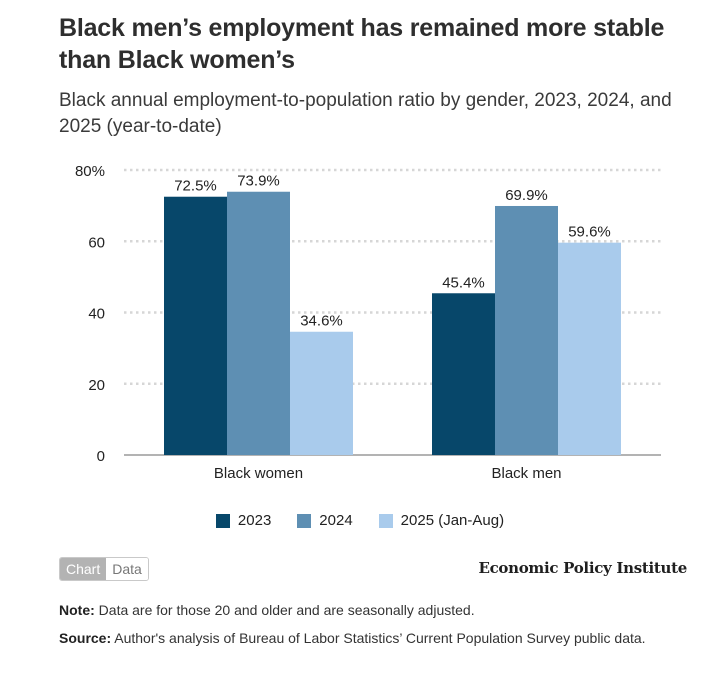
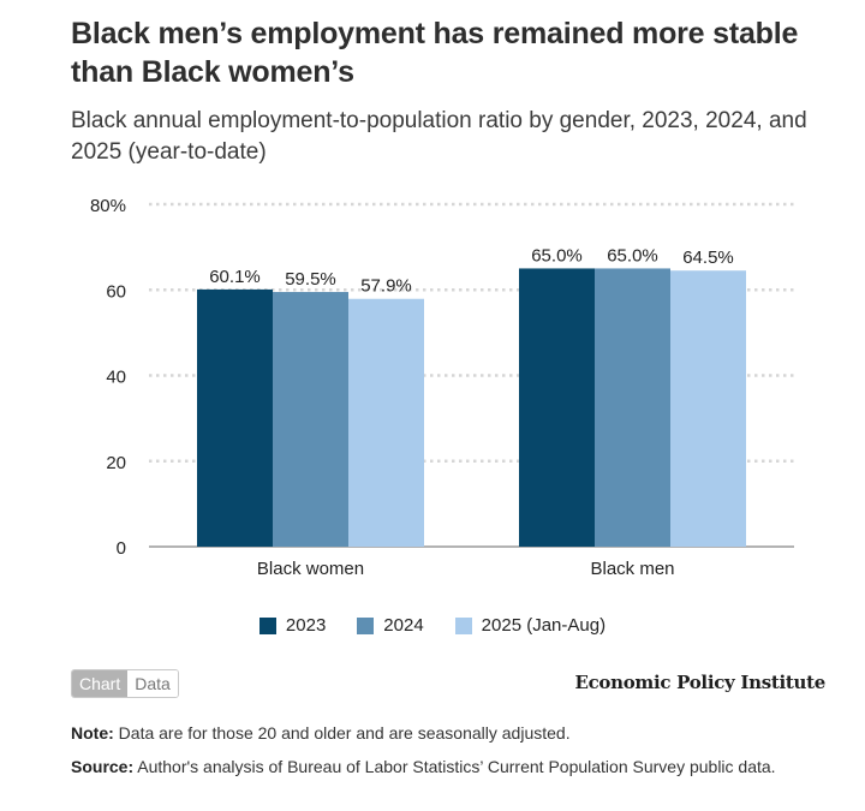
2023/Black women: 72.5% -> 60.1%
2024/Black women: 73.9% -> 59.5%
2025 (Jan-Aug)/Black women: 34.6% -> 57.9%
2023/Black men: 45.4% -> 65.0%
2024/Black men: 69.9% -> 65.0%
2025 (Jan-Aug)/Black men: 59.6% -> 64.5%
